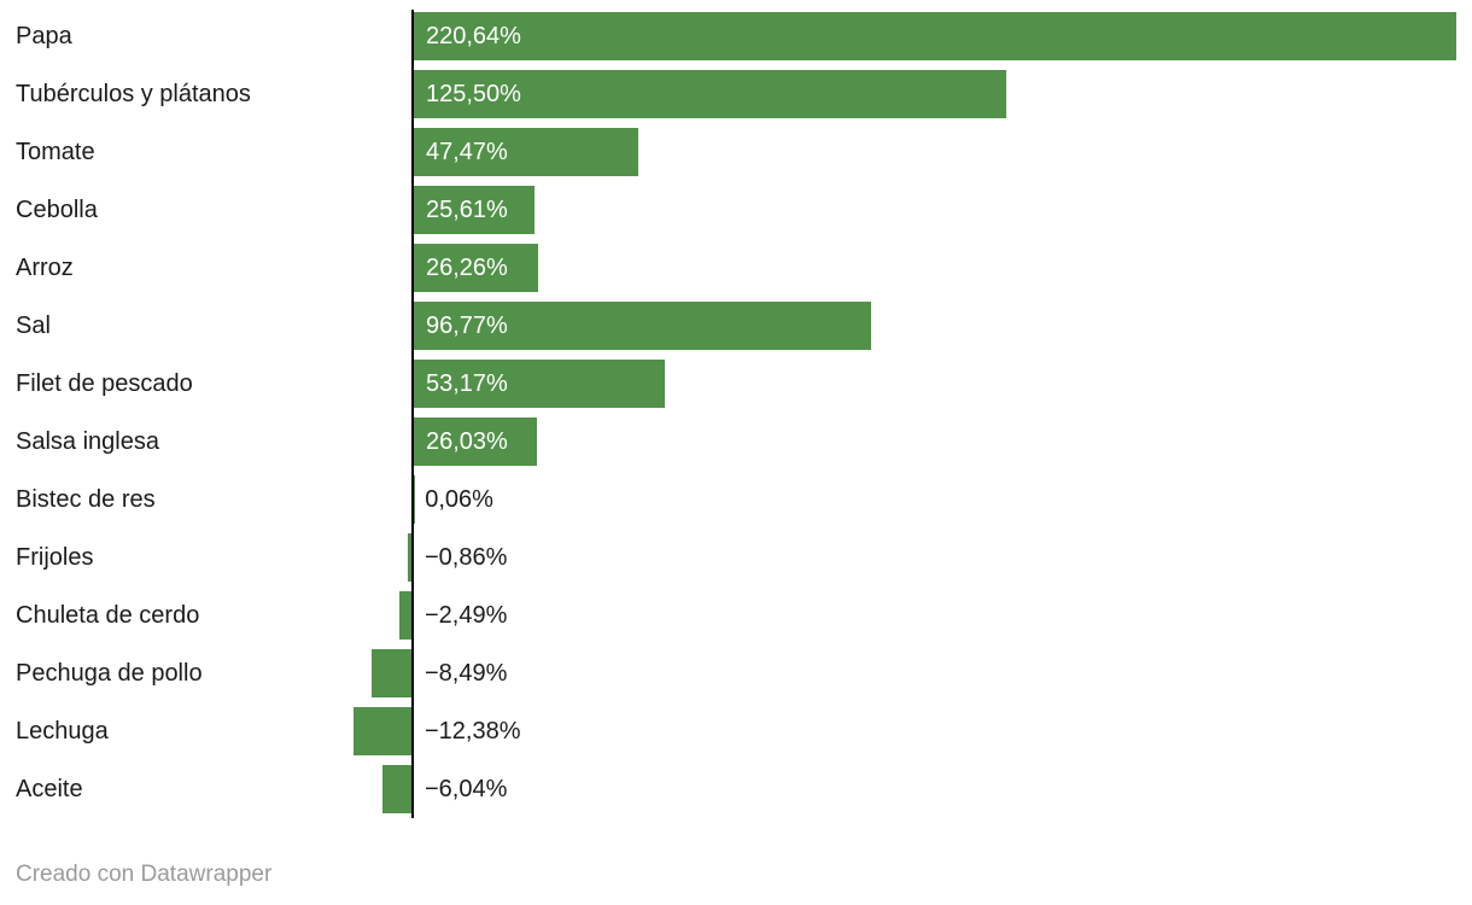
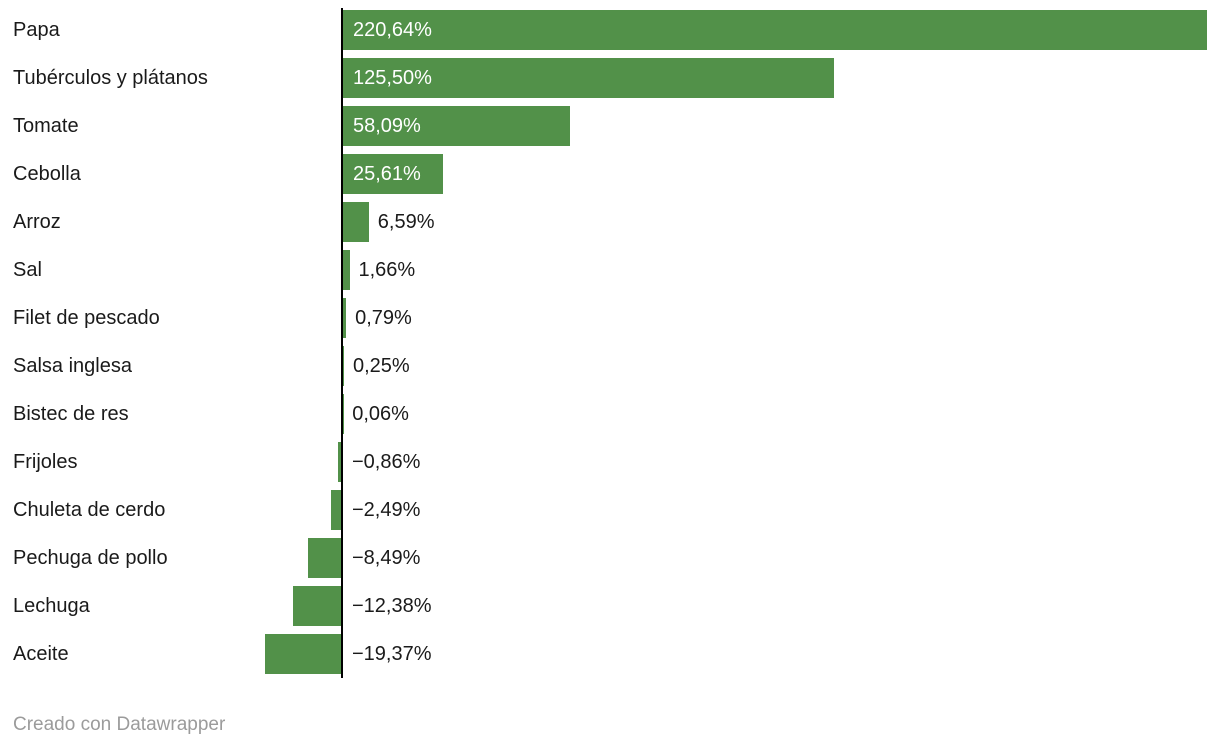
Tomate: 47,47% -> 58,09%
Arroz: 26,26% -> 6,59%
Sal: 96,77% -> 1,66%
Filet de pescado: 53,17% -> 0,79%
Salsa inglesa: 26,03% -> 0,25%
Aceite: −6,04% -> −19,37%
